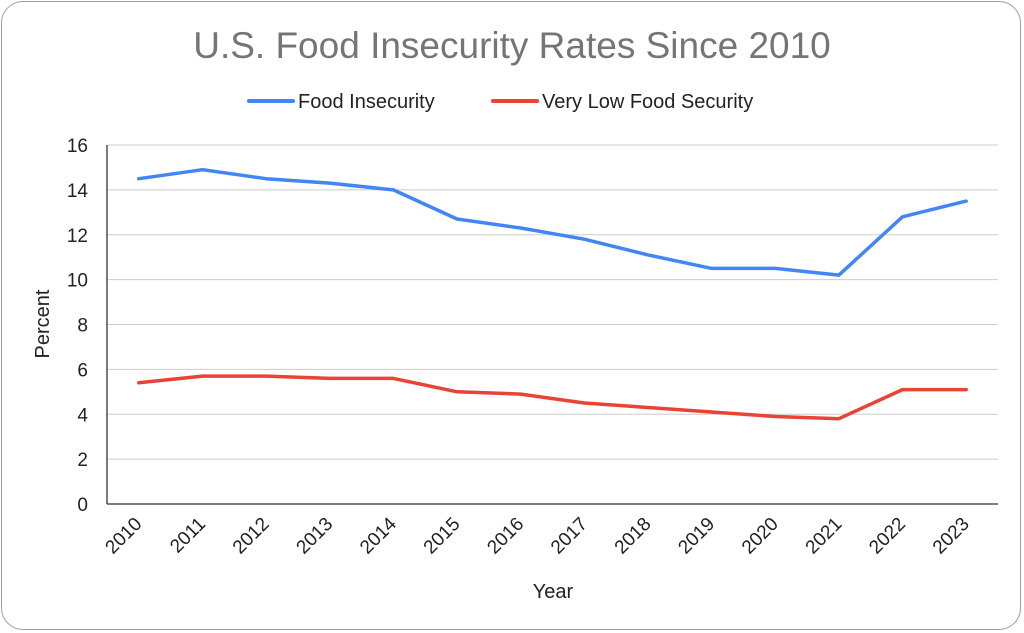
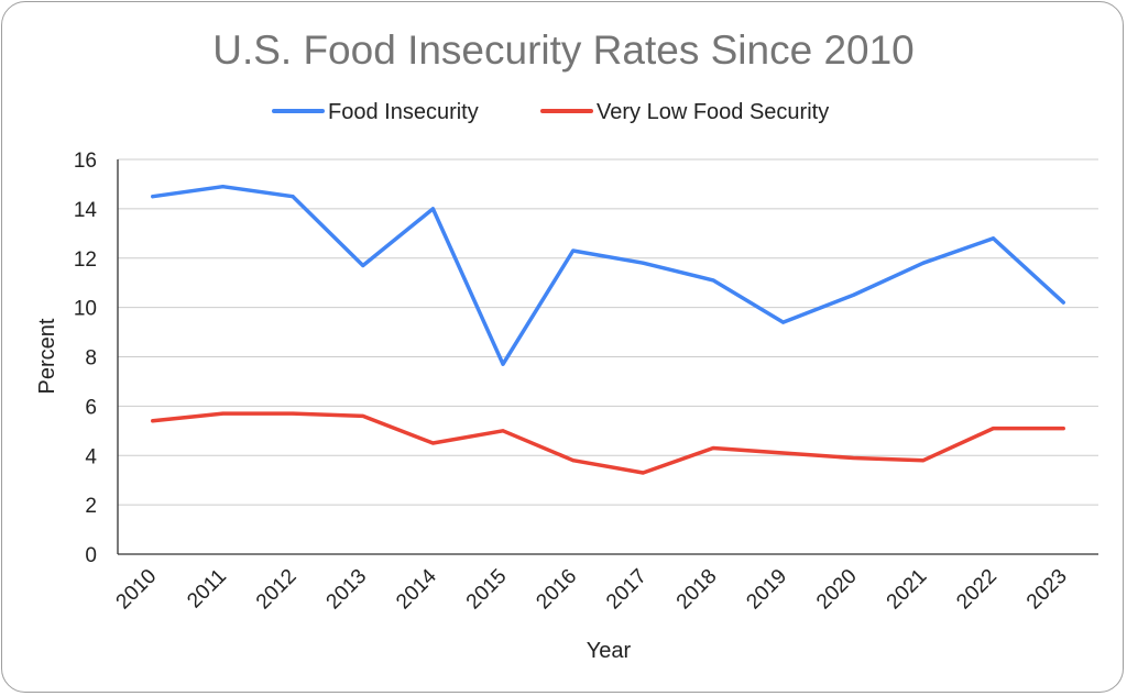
Food Insecurity/2013: 14.3 -> 11.7
Very Low Food Security/2014: 5.6 -> 4.5
Food Insecurity/2015: 12.7 -> 7.7
Very Low Food Security/2016: 4.9 -> 3.8
Very Low Food Security/2017: 4.5 -> 3.3
Food Insecurity/2019: 10.5 -> 9.4
Food Insecurity/2021: 10.2 -> 11.8
Food Insecurity/2023: 13.5 -> 10.2
